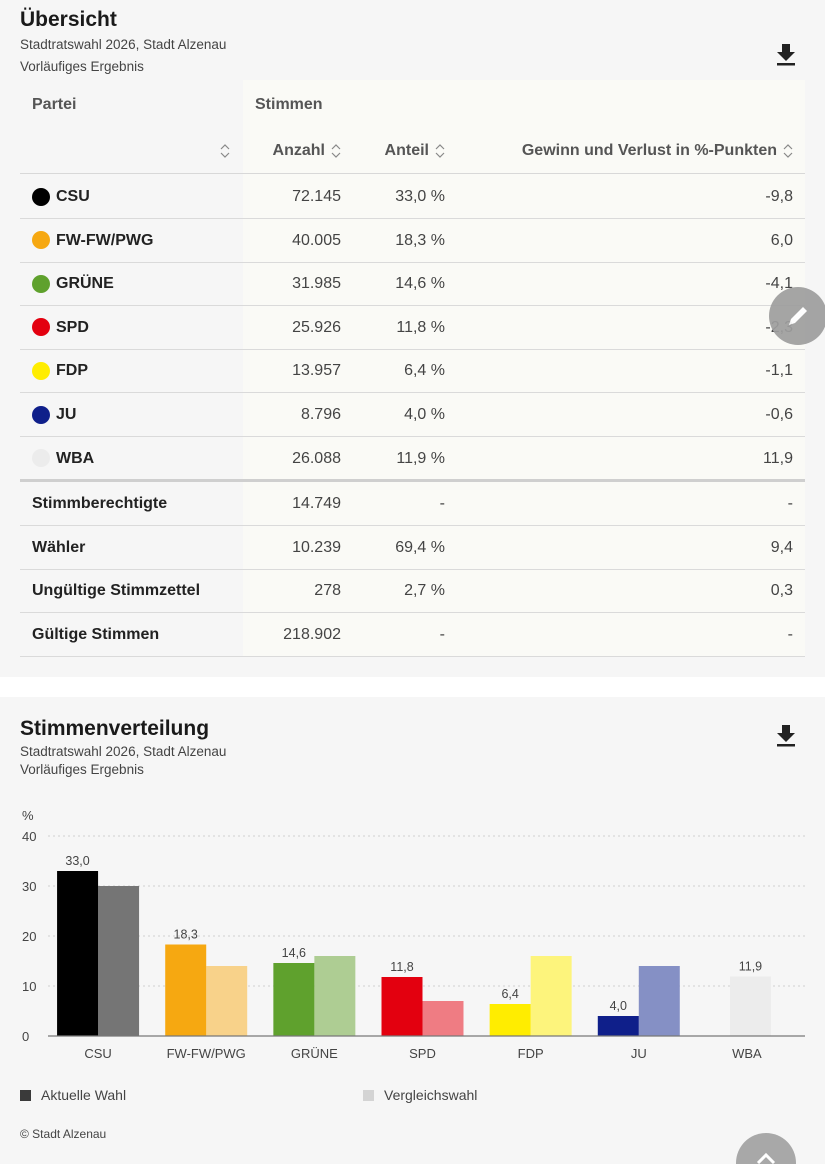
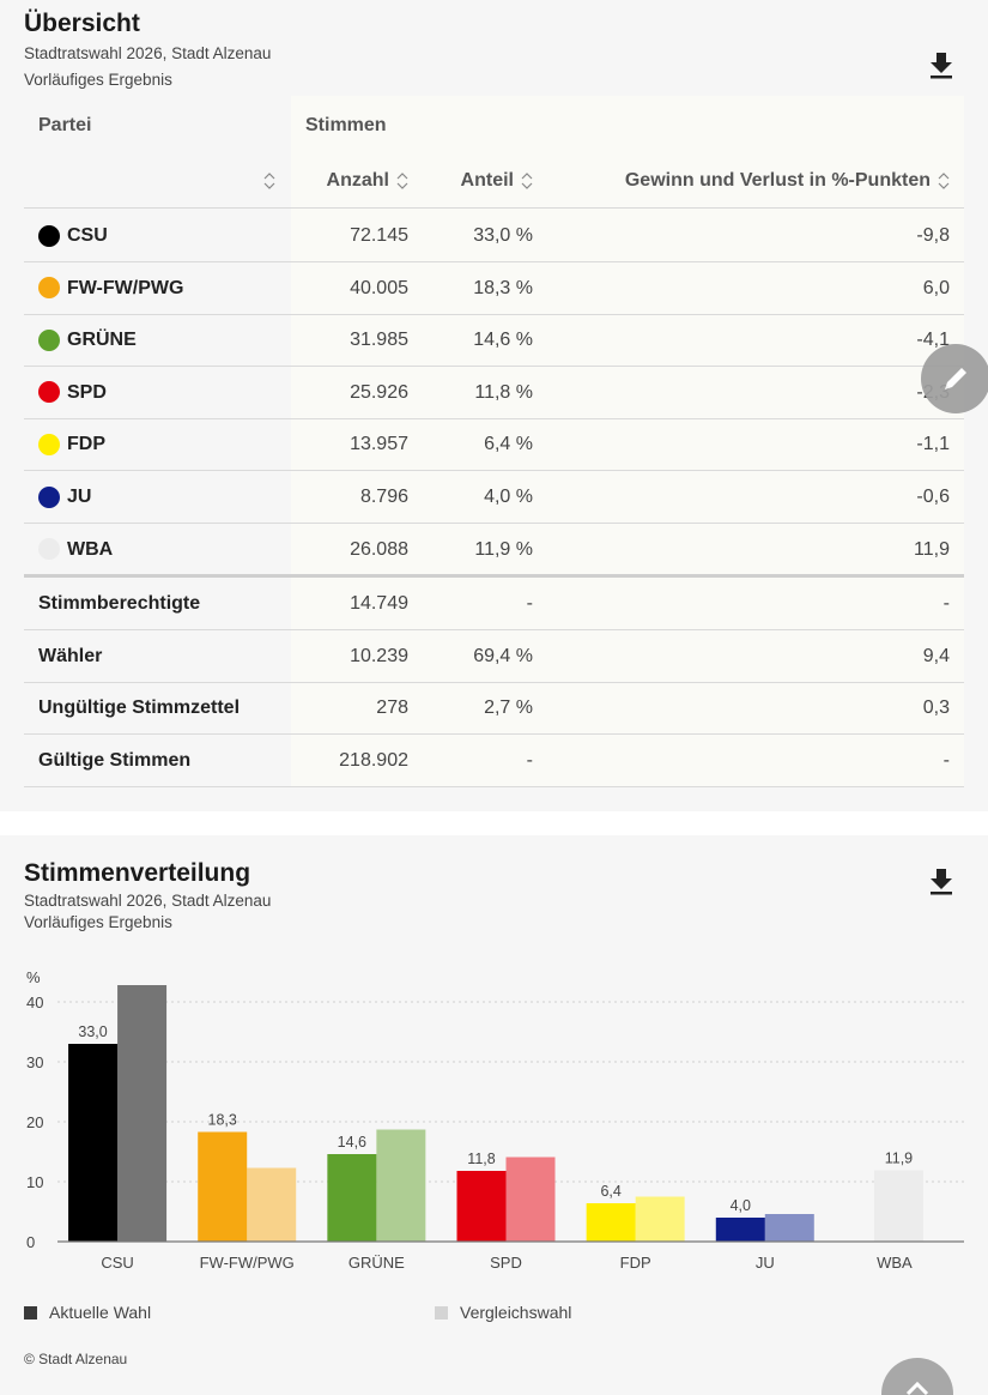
Vergleichswahl/CSU: 30 -> 43
Vergleichswahl/FW-FW/PWG: 14 -> 12
Vergleichswahl/GRÜNE: 16 -> 19
Vergleichswahl/SPD: 7 -> 14
Vergleichswahl/FDP: 16 -> 8
Vergleichswahl/JU: 14 -> 5
